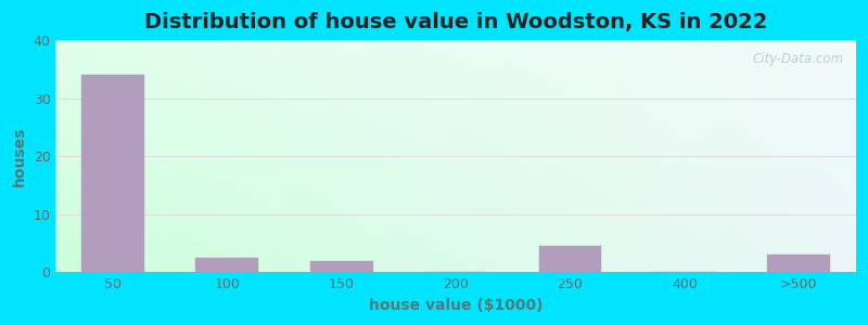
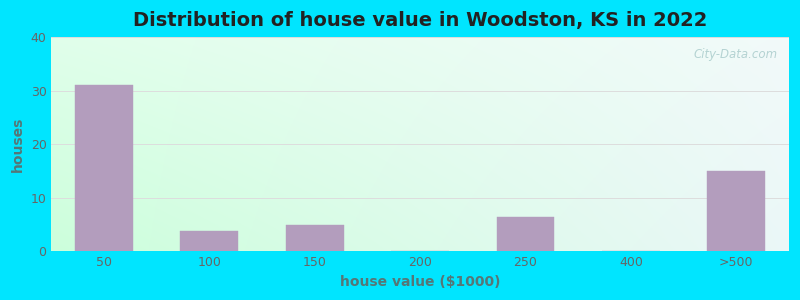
50: 34.0 -> 31.0
100: 2.5 -> 3.8
150: 2.0 -> 5.0
250: 4.5 -> 6.4
>500: 3.0 -> 15.0
